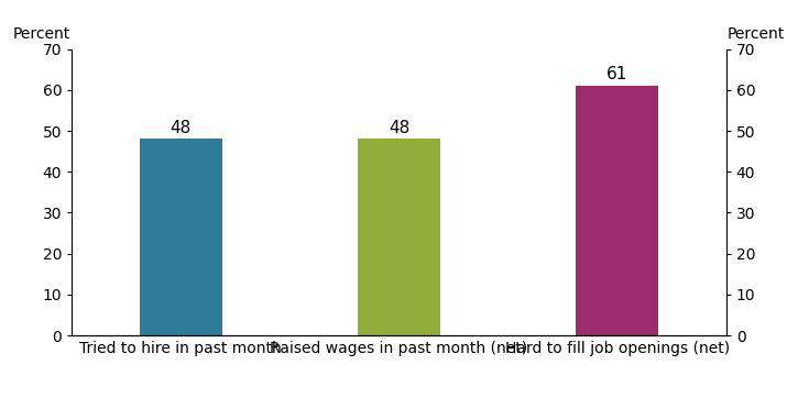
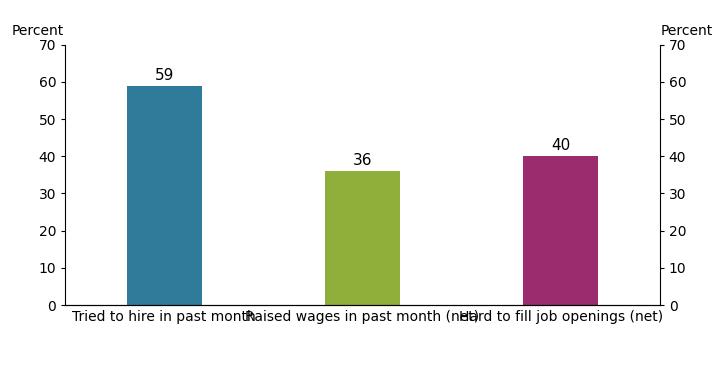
Tried to hire in past month: 48 -> 59
Raised wages in past month (net): 48 -> 36
Hard to fill job openings (net): 61 -> 40
